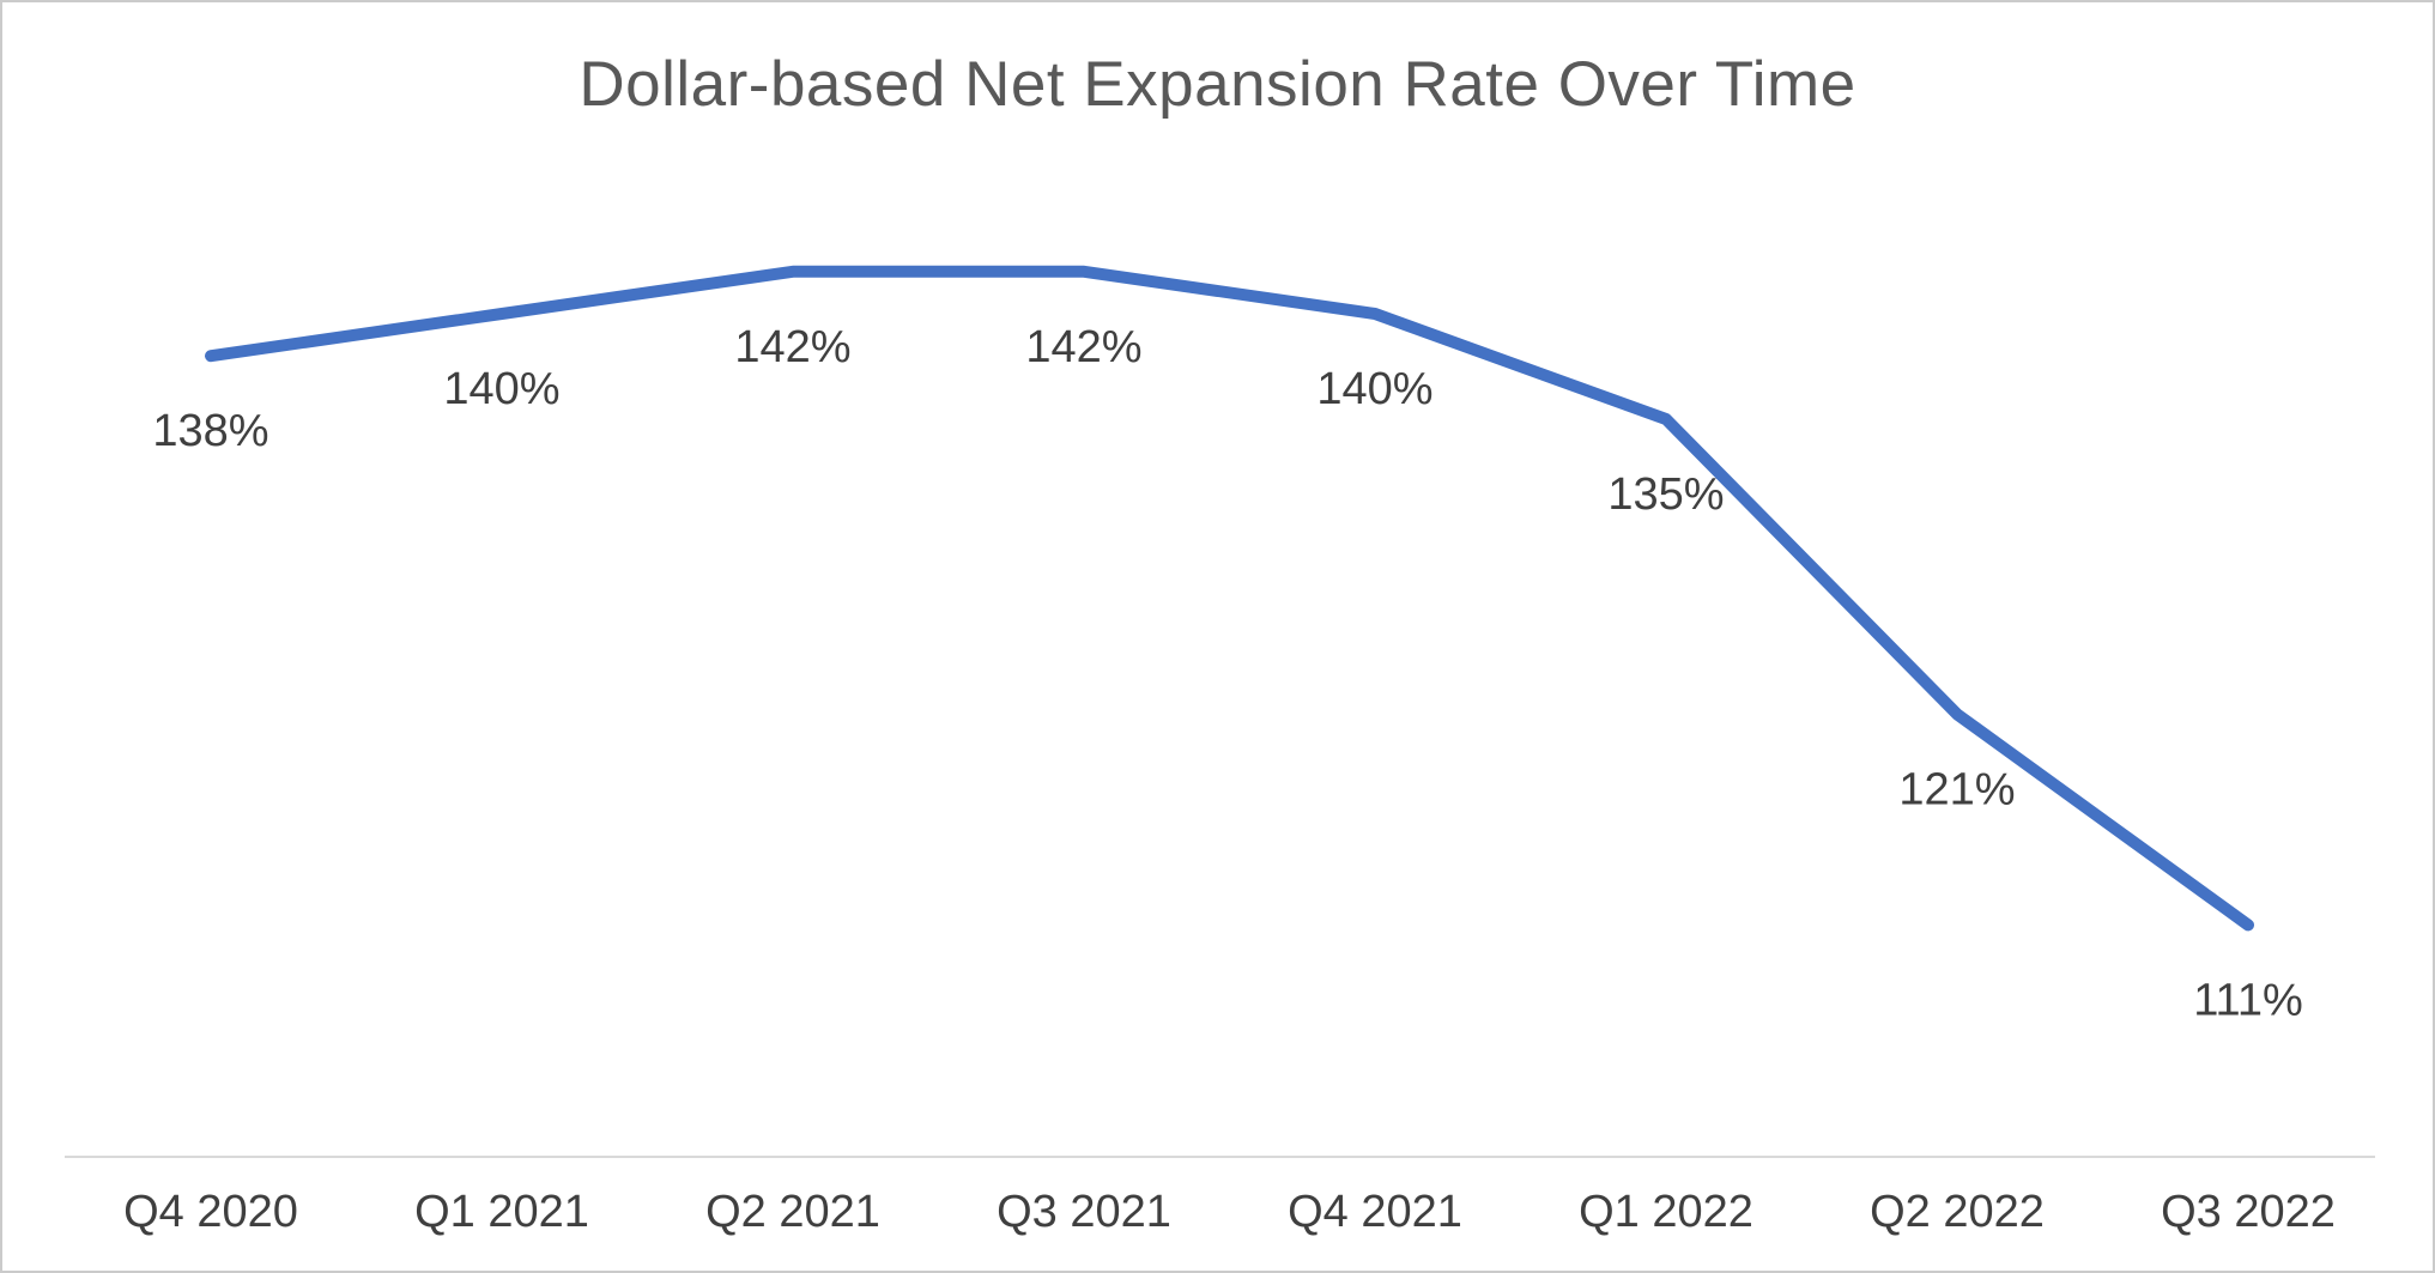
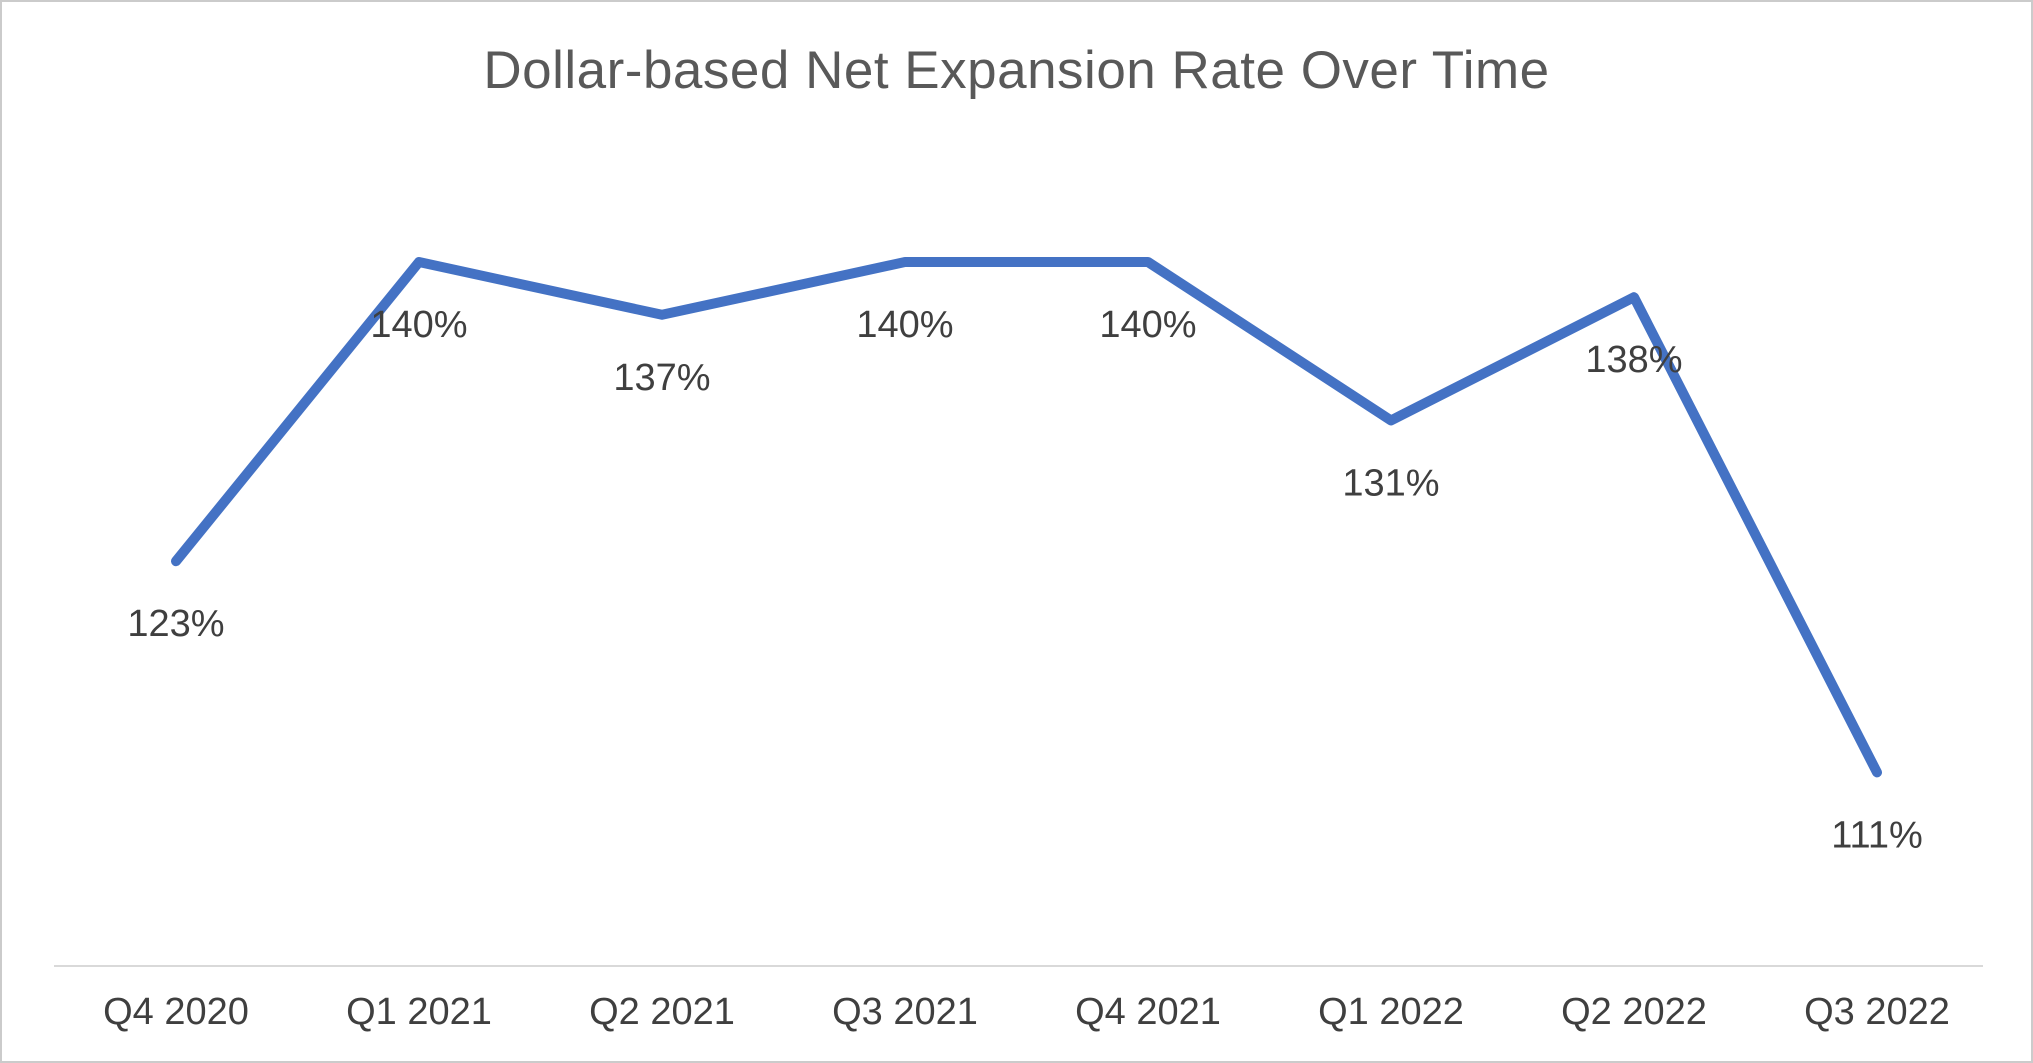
Q4 2020: 138% -> 123%
Q2 2021: 142% -> 137%
Q3 2021: 142% -> 140%
Q1 2022: 135% -> 131%
Q2 2022: 121% -> 138%
